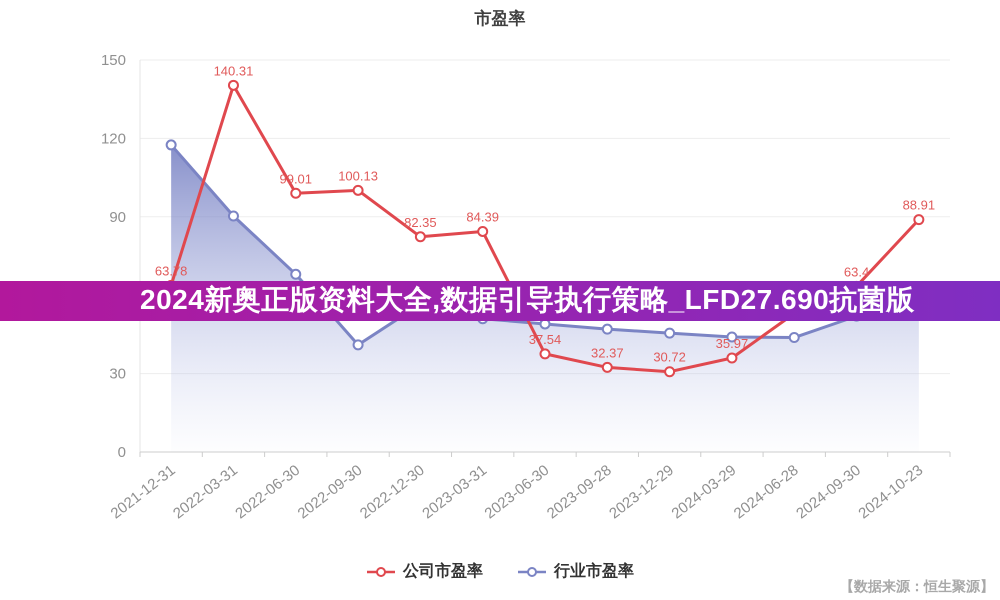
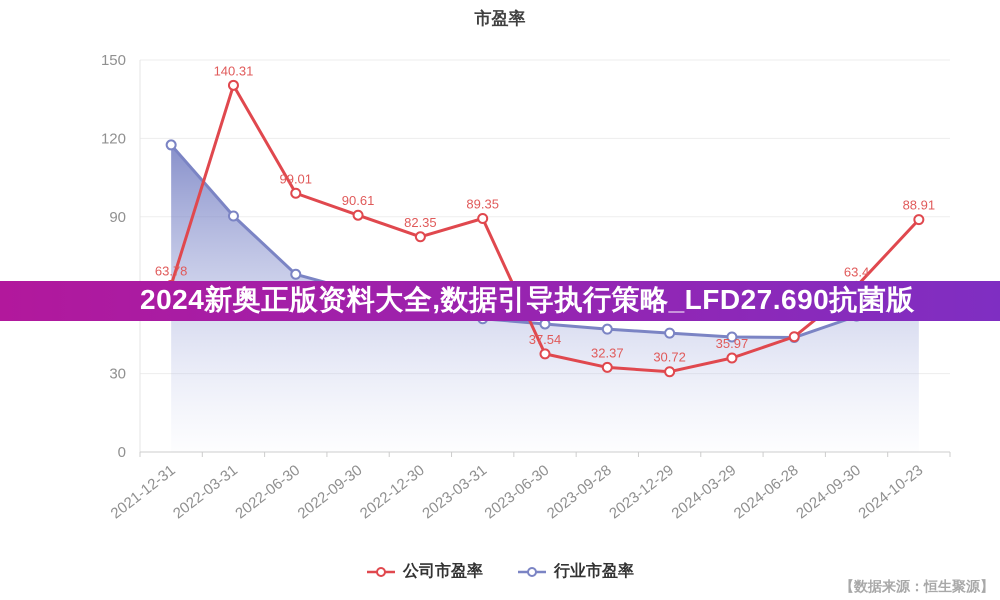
行业市盈率/2022-09-30: 41 -> 62
公司市盈率/2022-09-30: 100.13 -> 90.61
公司市盈率/2023-03-31: 84.39 -> 89.35
公司市盈率/2024-06-28: 53 -> 44
